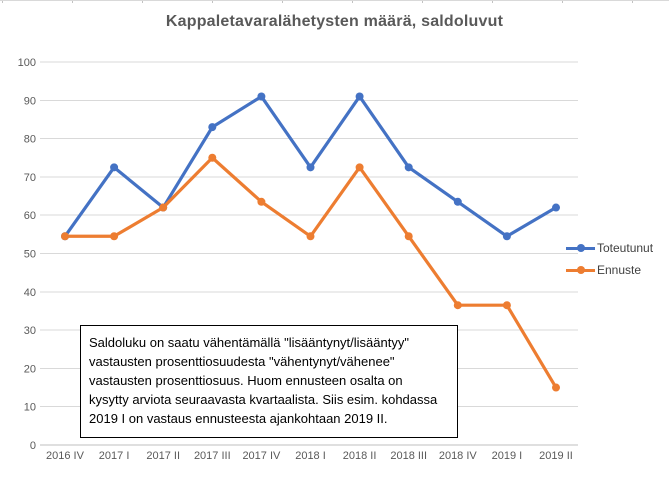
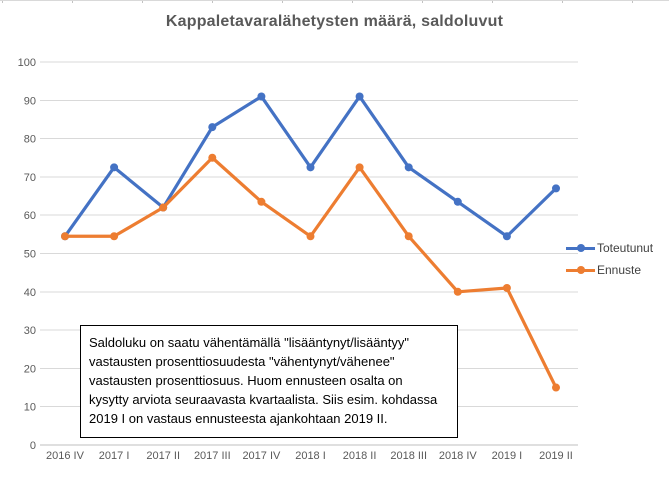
Ennuste/2018 IV: 36 -> 40
Ennuste/2019 I: 36 -> 41
Toteutunut/2019 II: 62 -> 67
